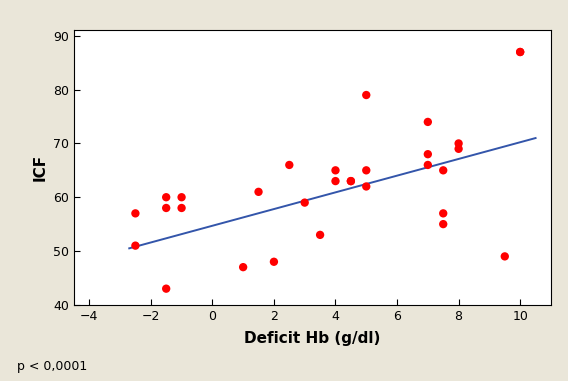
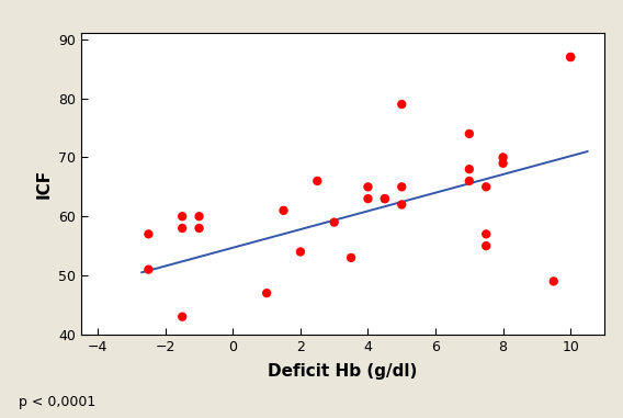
2: 48 -> 54
